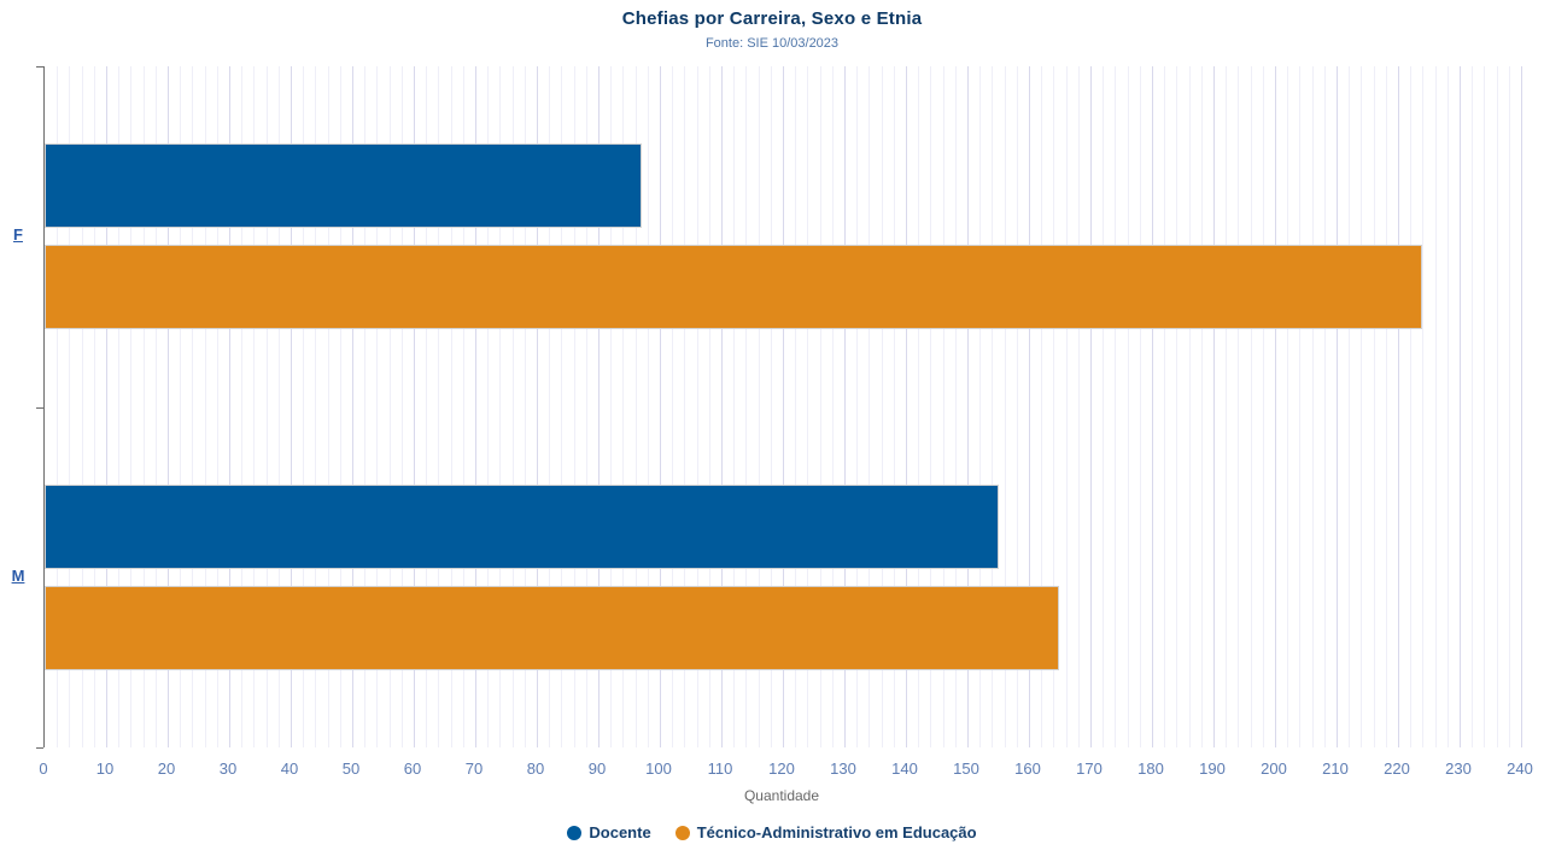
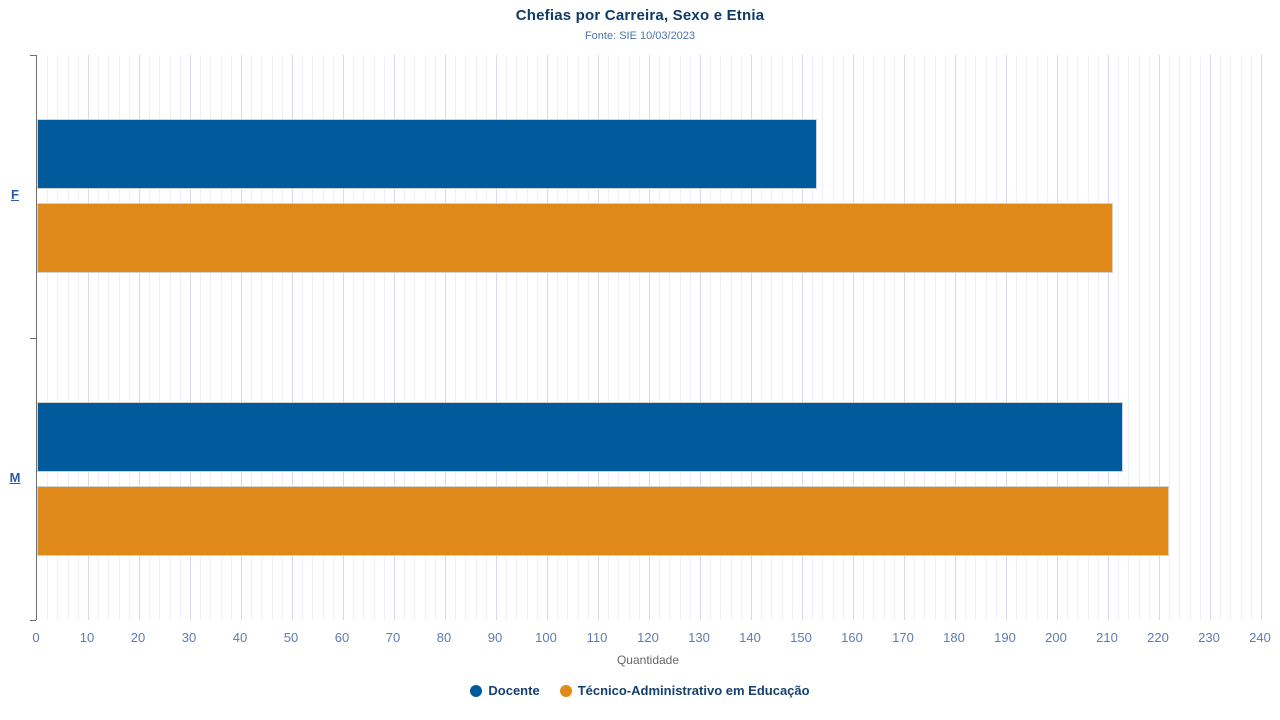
Docente/F: 97 -> 153
Técnico-Administrativo em Educação/F: 224 -> 211
Docente/M: 155 -> 213
Técnico-Administrativo em Educação/M: 165 -> 222
